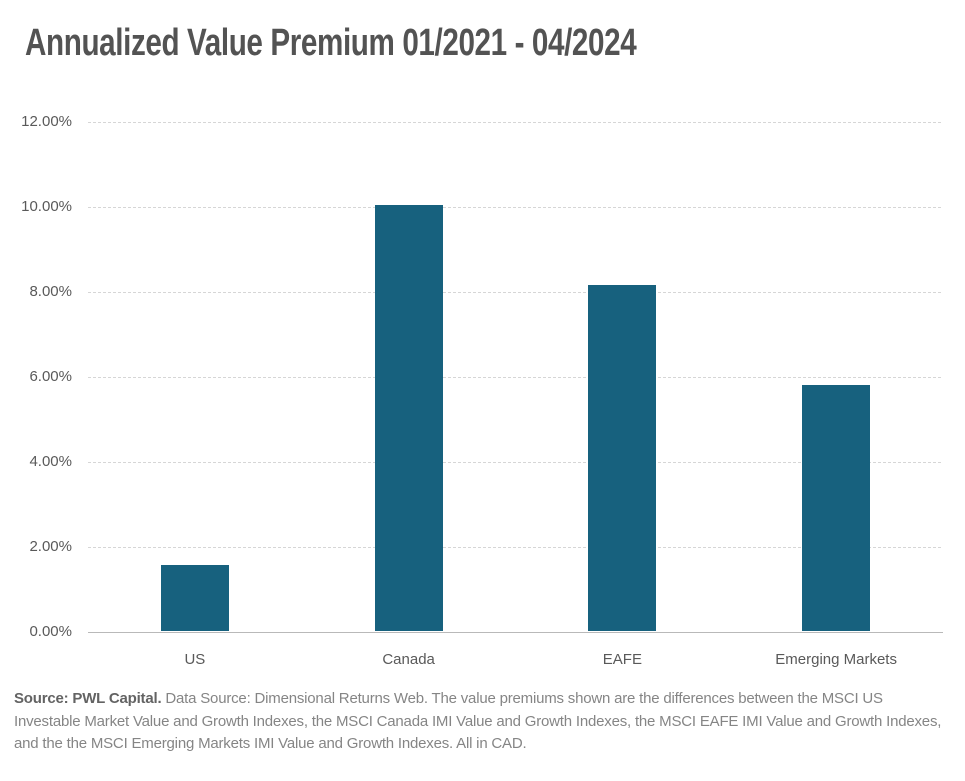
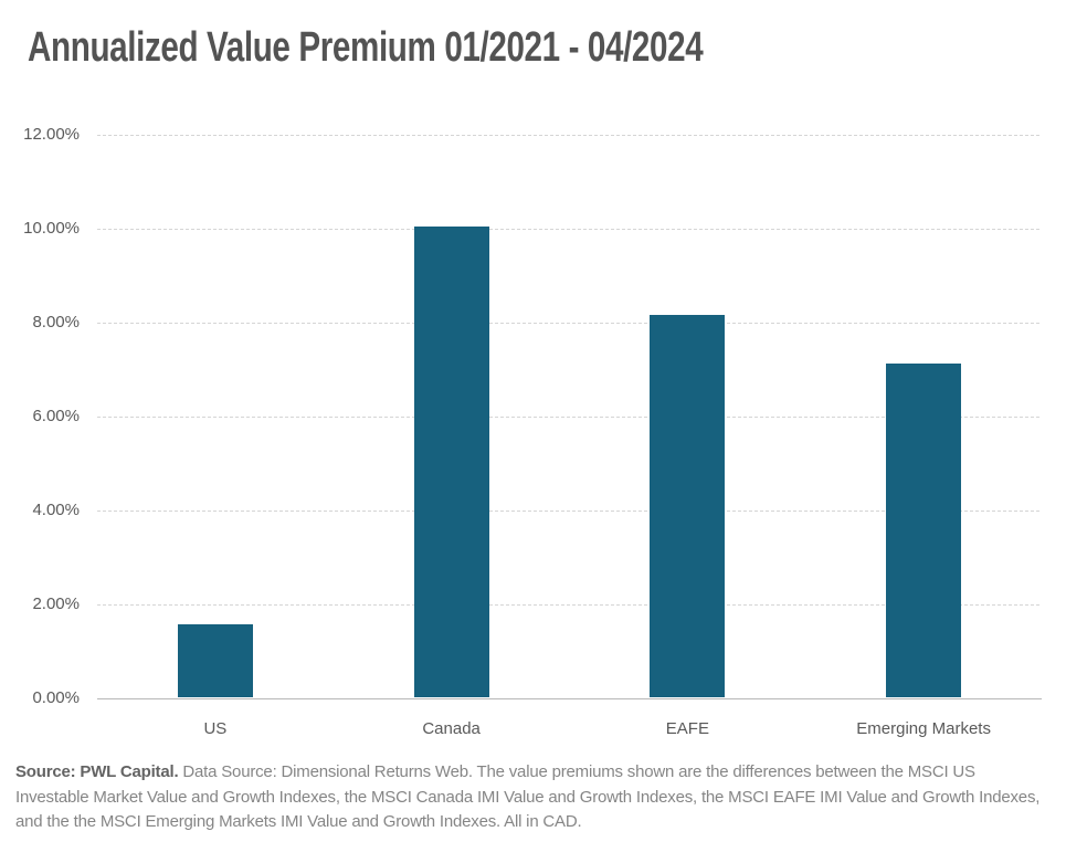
Emerging Markets: 5.8% -> 7.1%
